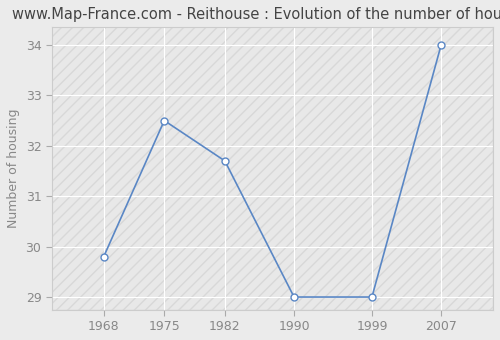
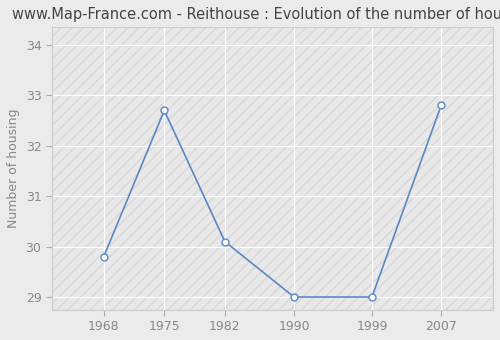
1975: 32.5 -> 32.7
1982: 31.7 -> 30.1
2007: 34.0 -> 32.8
